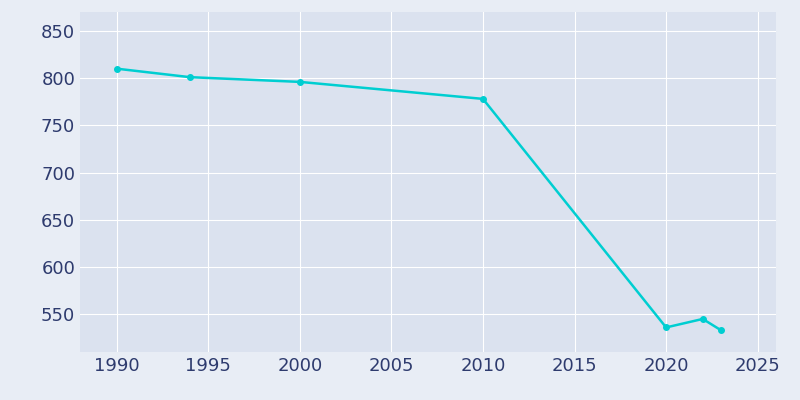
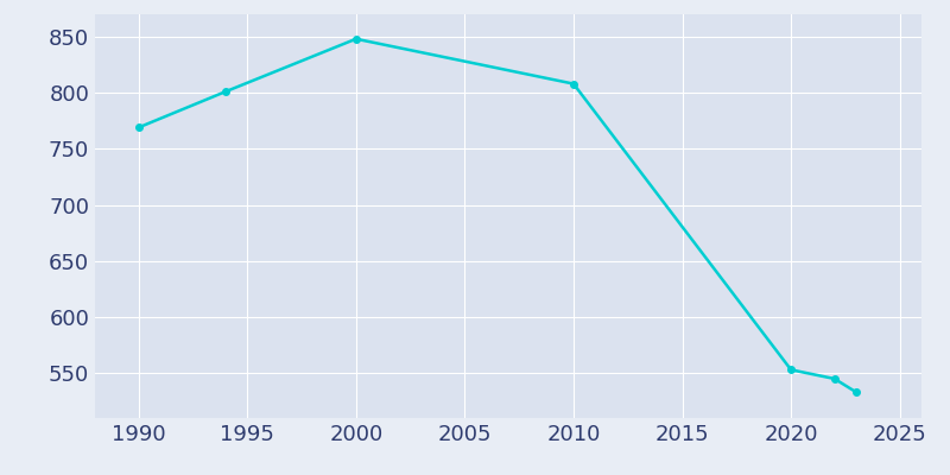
1990: 810 -> 769
2000: 796 -> 848
2010: 778 -> 808
2020: 536 -> 553
